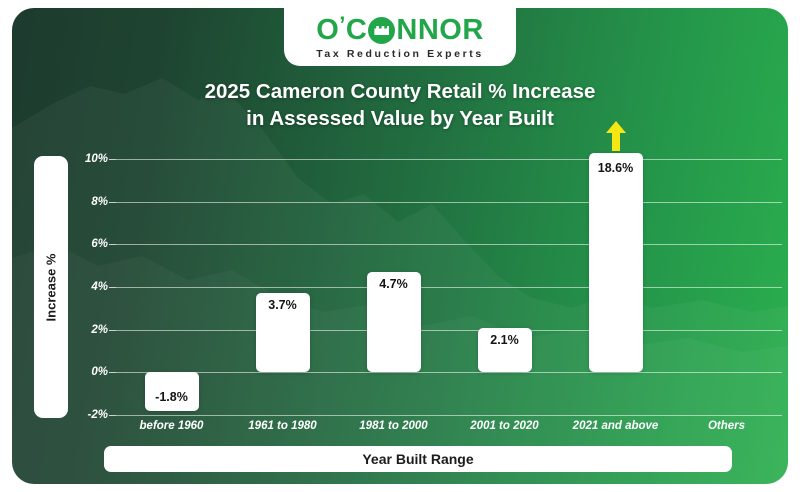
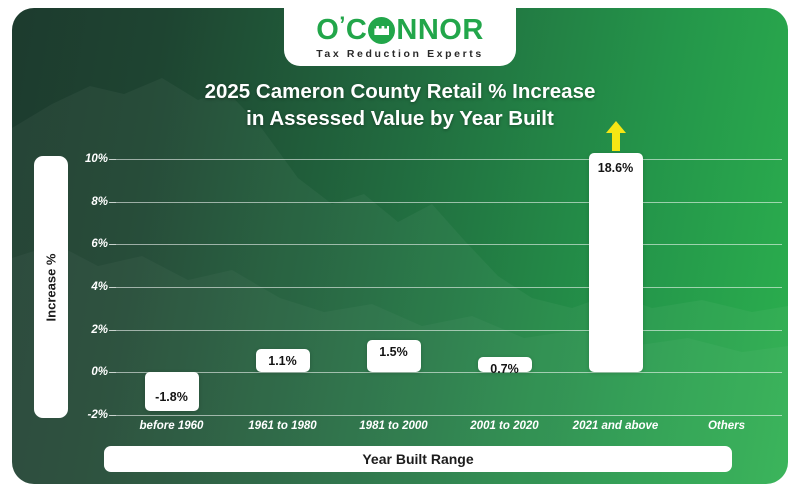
1961 to 1980: 3.7% -> 1.1%
1981 to 2000: 4.7% -> 1.5%
2001 to 2020: 2.1% -> 0.7%
